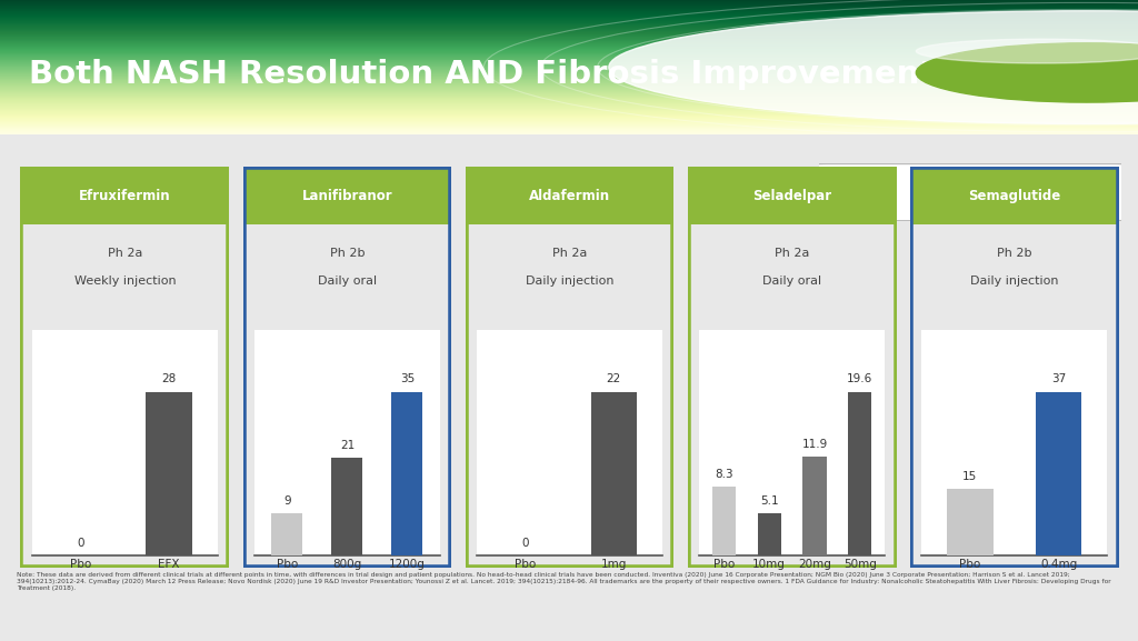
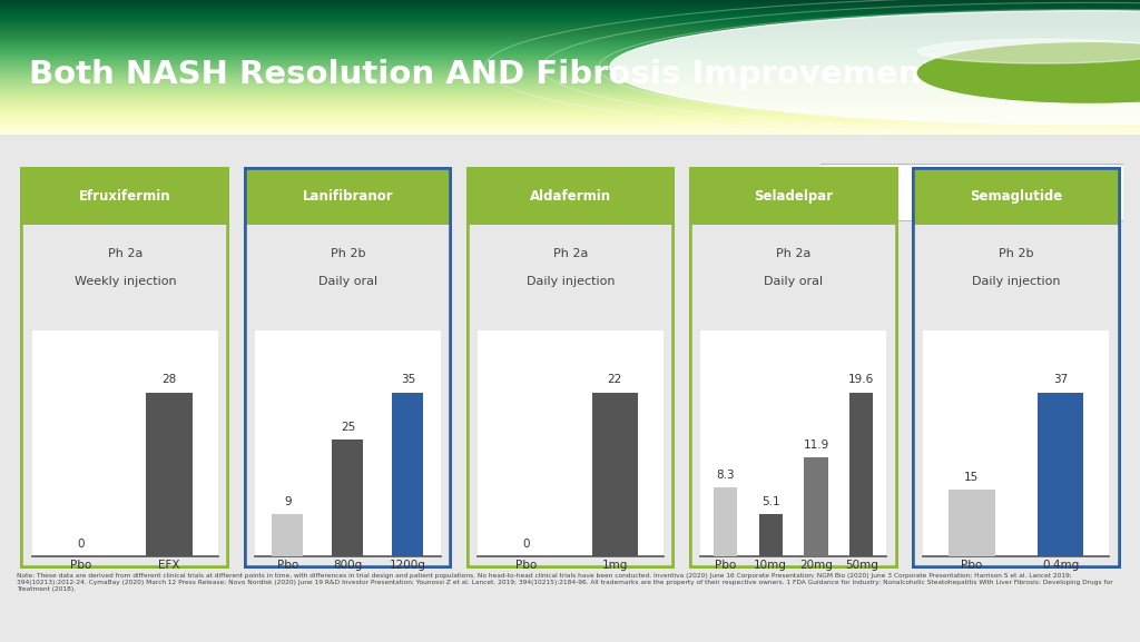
800g: 21 -> 25
